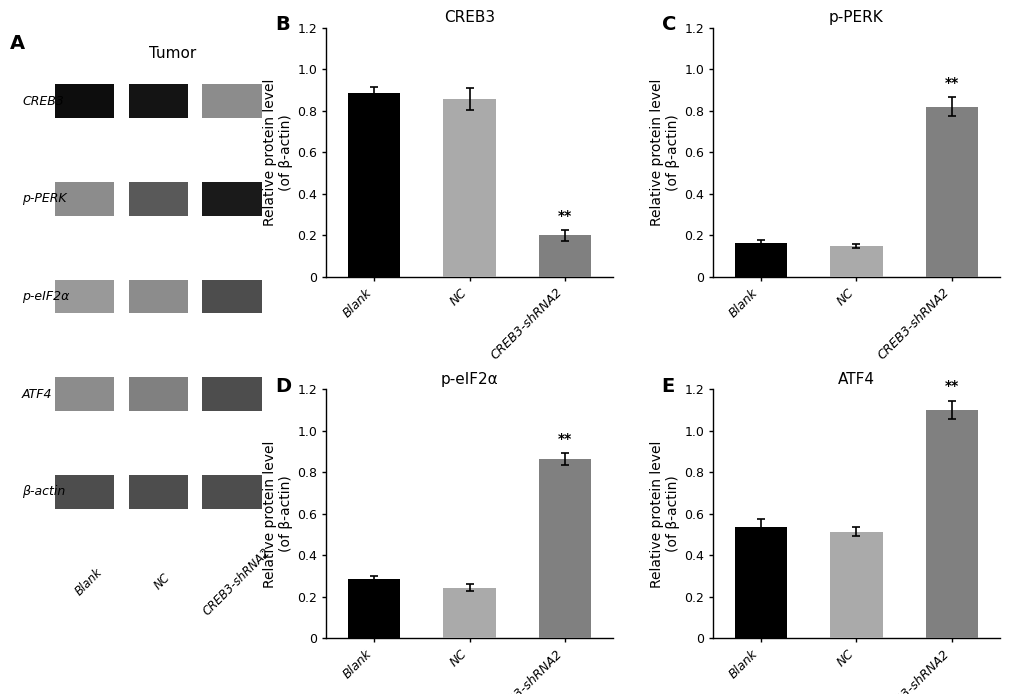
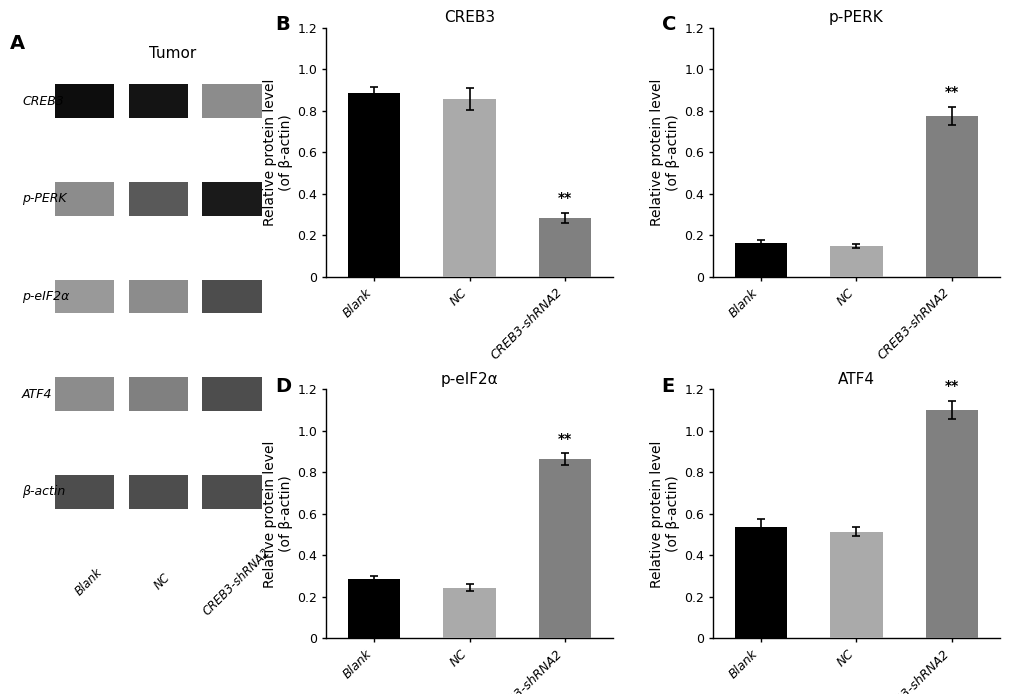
CREB3/CREB3-shRNA2: 0.200 -> 0.285
p-PERK/CREB3-shRNA2: 0.820 -> 0.775
